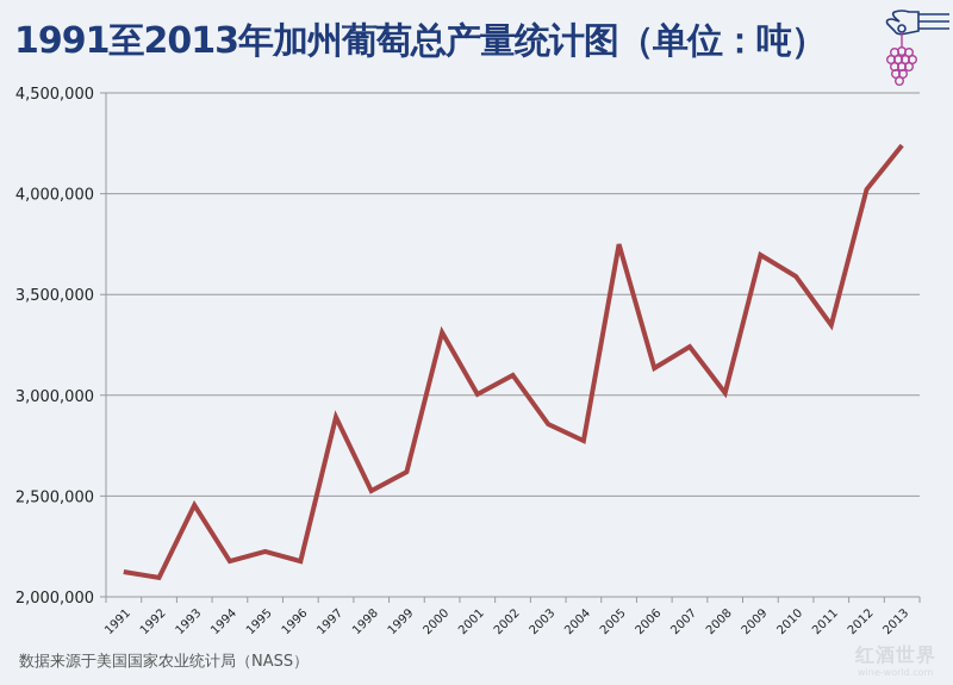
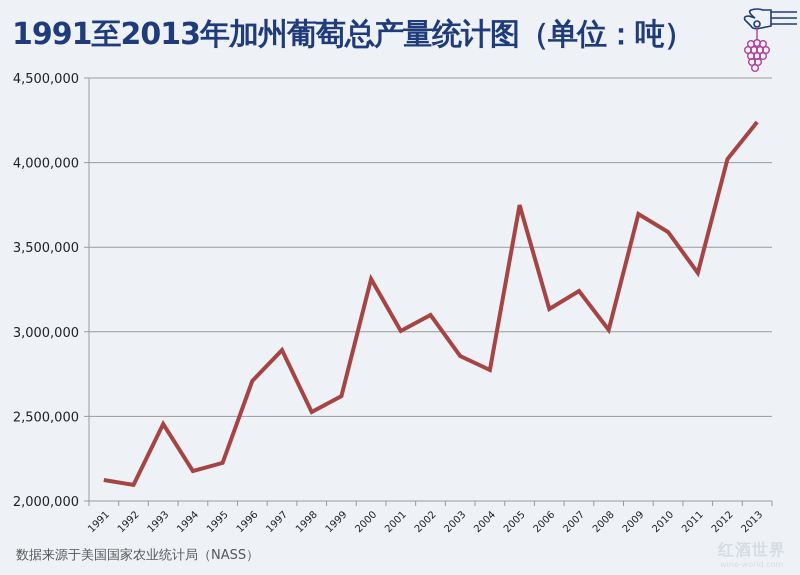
1996: 2180000 -> 2710000
